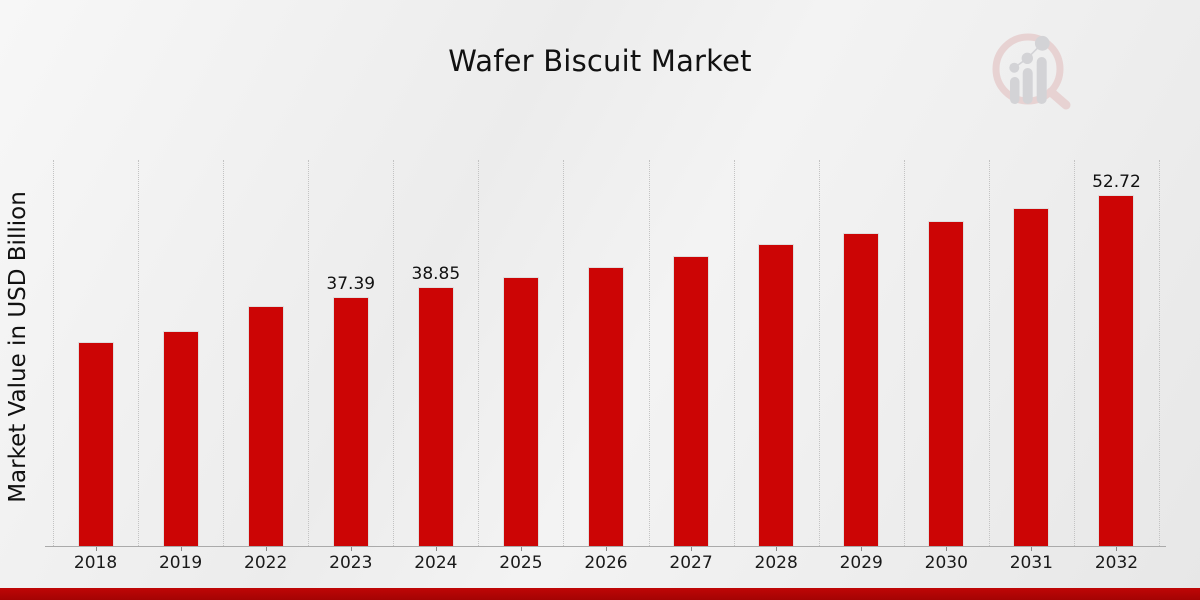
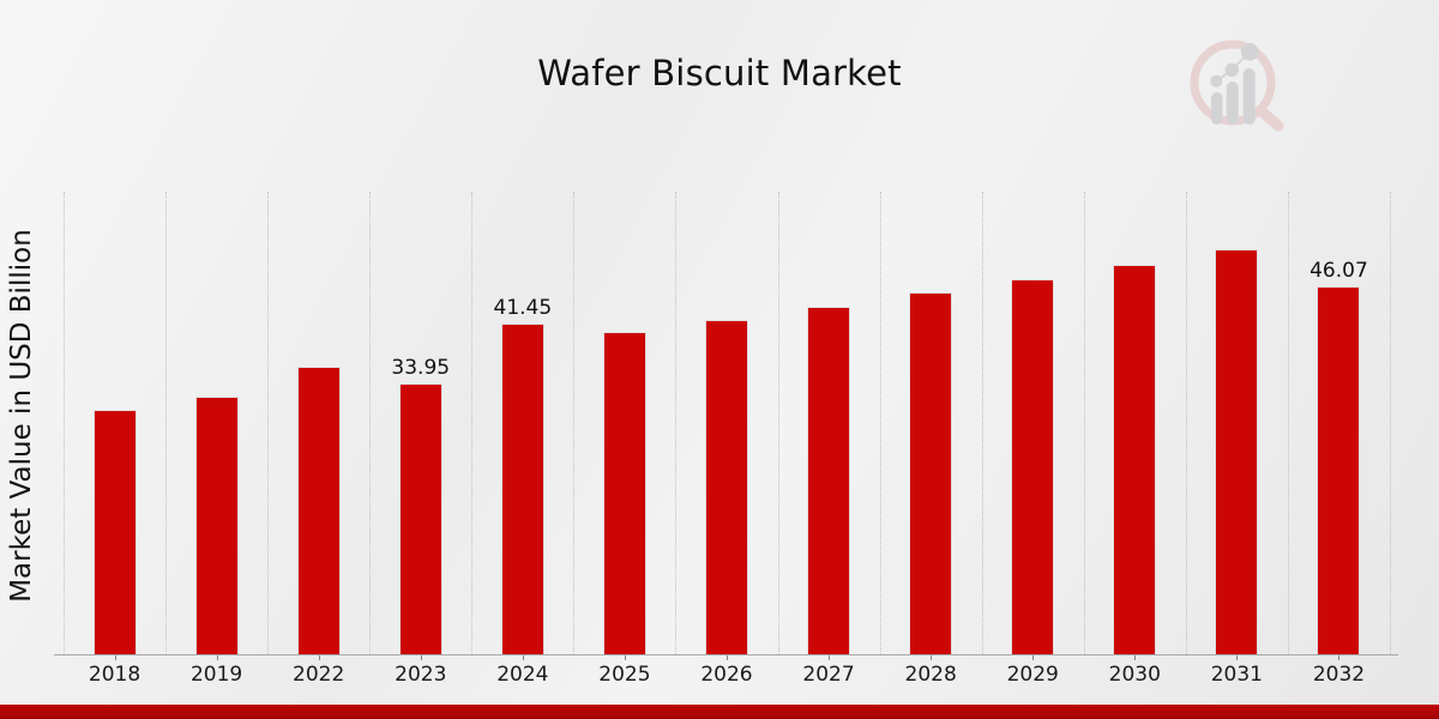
2023: 37.39 -> 33.95
2024: 38.85 -> 41.45
2032: 52.72 -> 46.07
